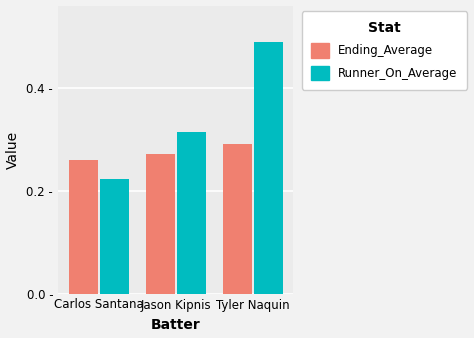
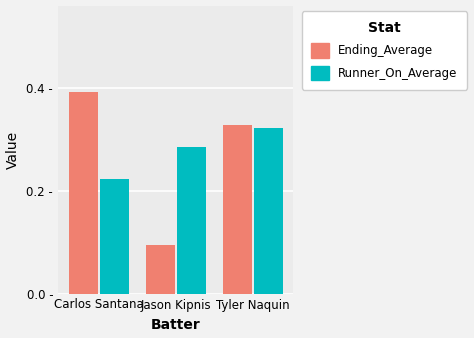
Ending_Average/Carlos Santana: 0.260 - -> 0.392 -
Ending_Average/Jason Kipnis: 0.272 - -> 0.094 -
Runner_On_Average/Jason Kipnis: 0.315 - -> 0.286 -
Ending_Average/Tyler Naquin: 0.290 - -> 0.328 -
Runner_On_Average/Tyler Naquin: 0.490 - -> 0.322 -
